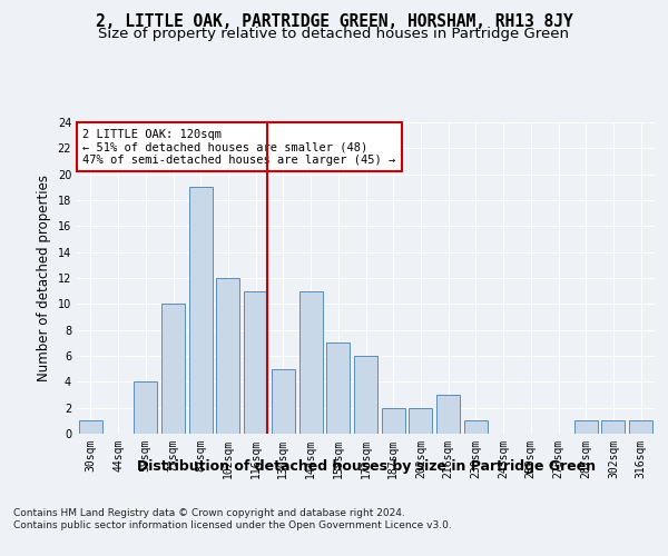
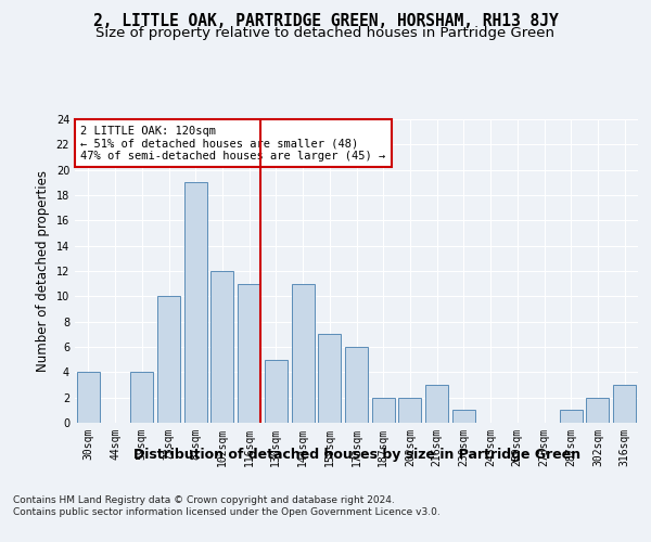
30sqm: 1 -> 4
302sqm: 1 -> 2
316sqm: 1 -> 3
